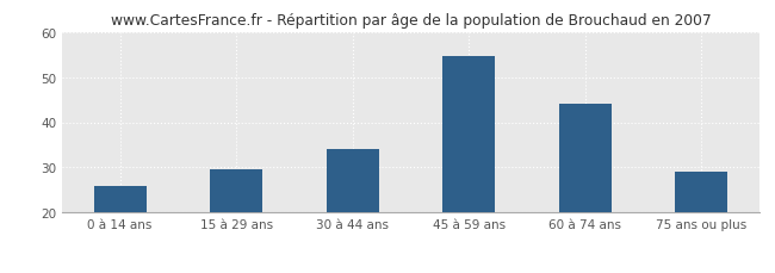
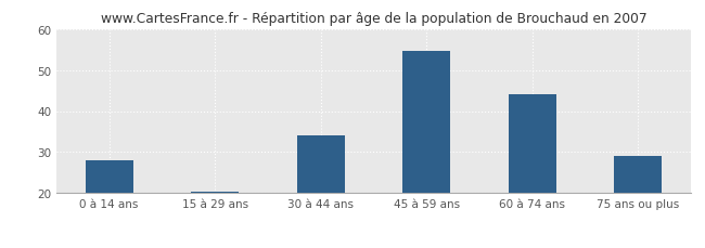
0 à 14 ans: 26.0 -> 28.0
15 à 29 ans: 29.5 -> 20.5
